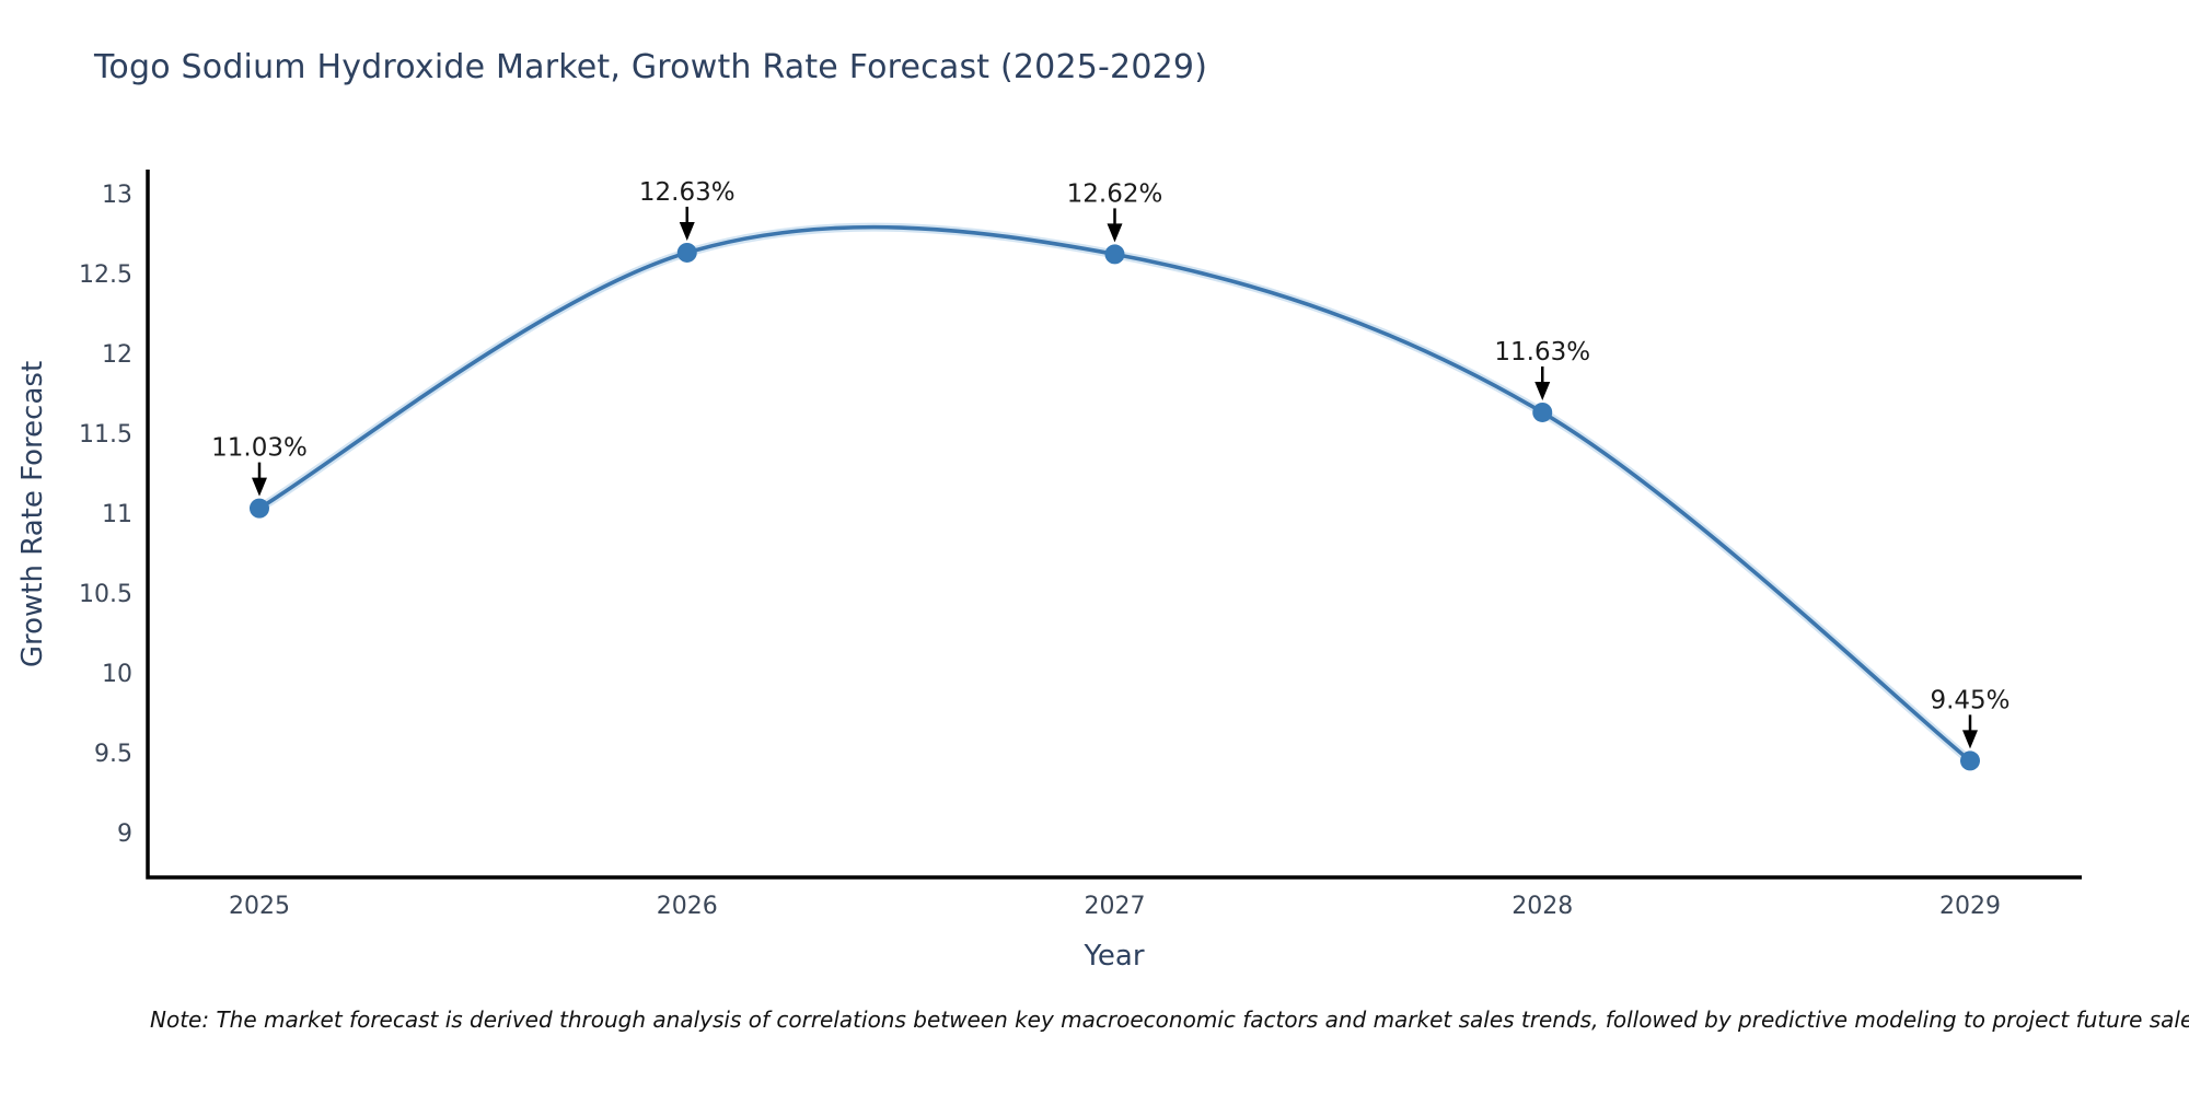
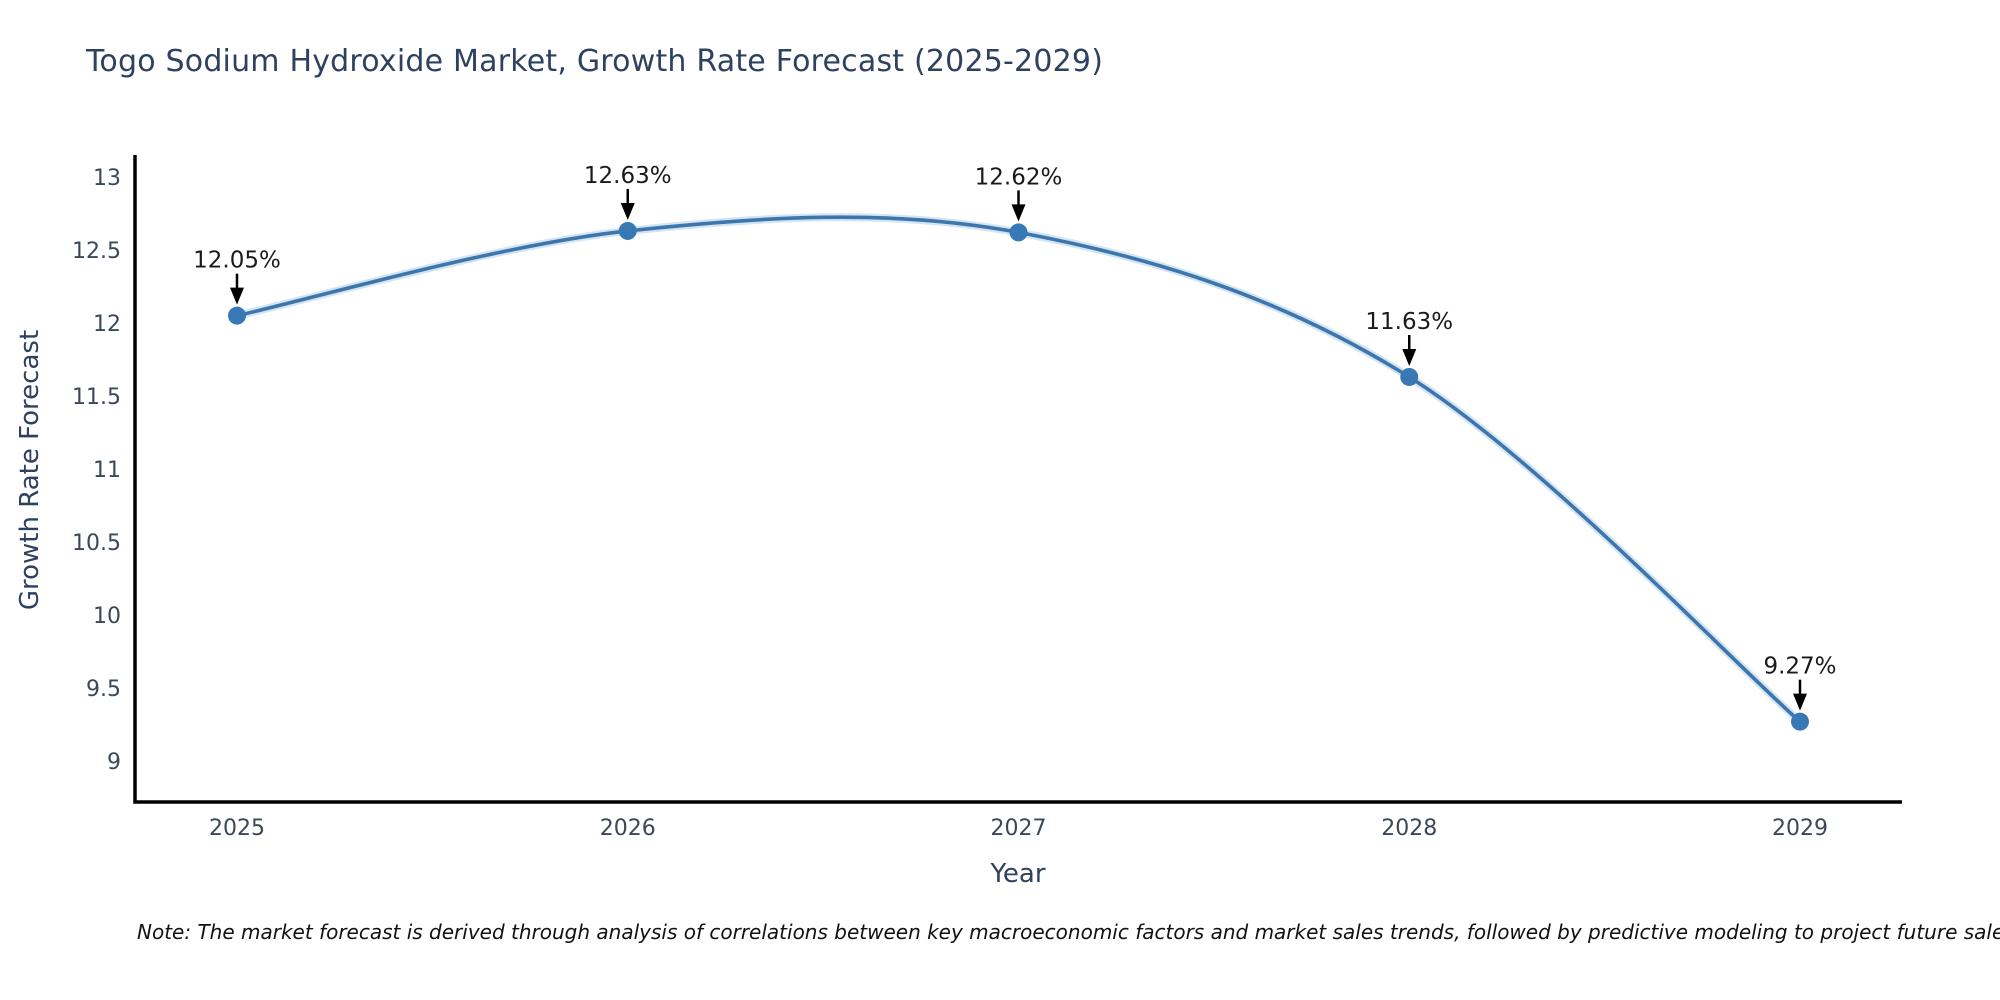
2025: 11.03% -> 12.05%
2029: 9.45% -> 9.27%
